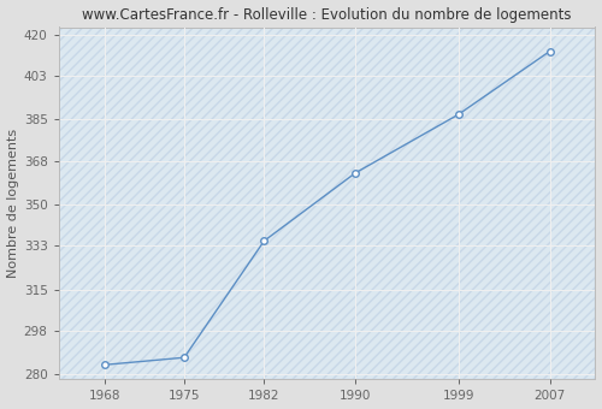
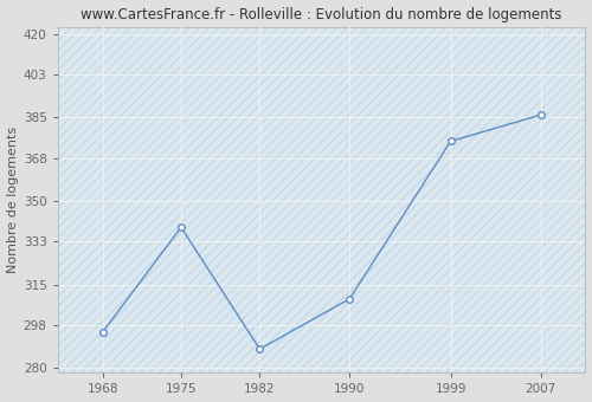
1968: 284 -> 295
1975: 287 -> 339
1982: 335 -> 288
1990: 363 -> 309
1999: 387 -> 375
2007: 413 -> 386
